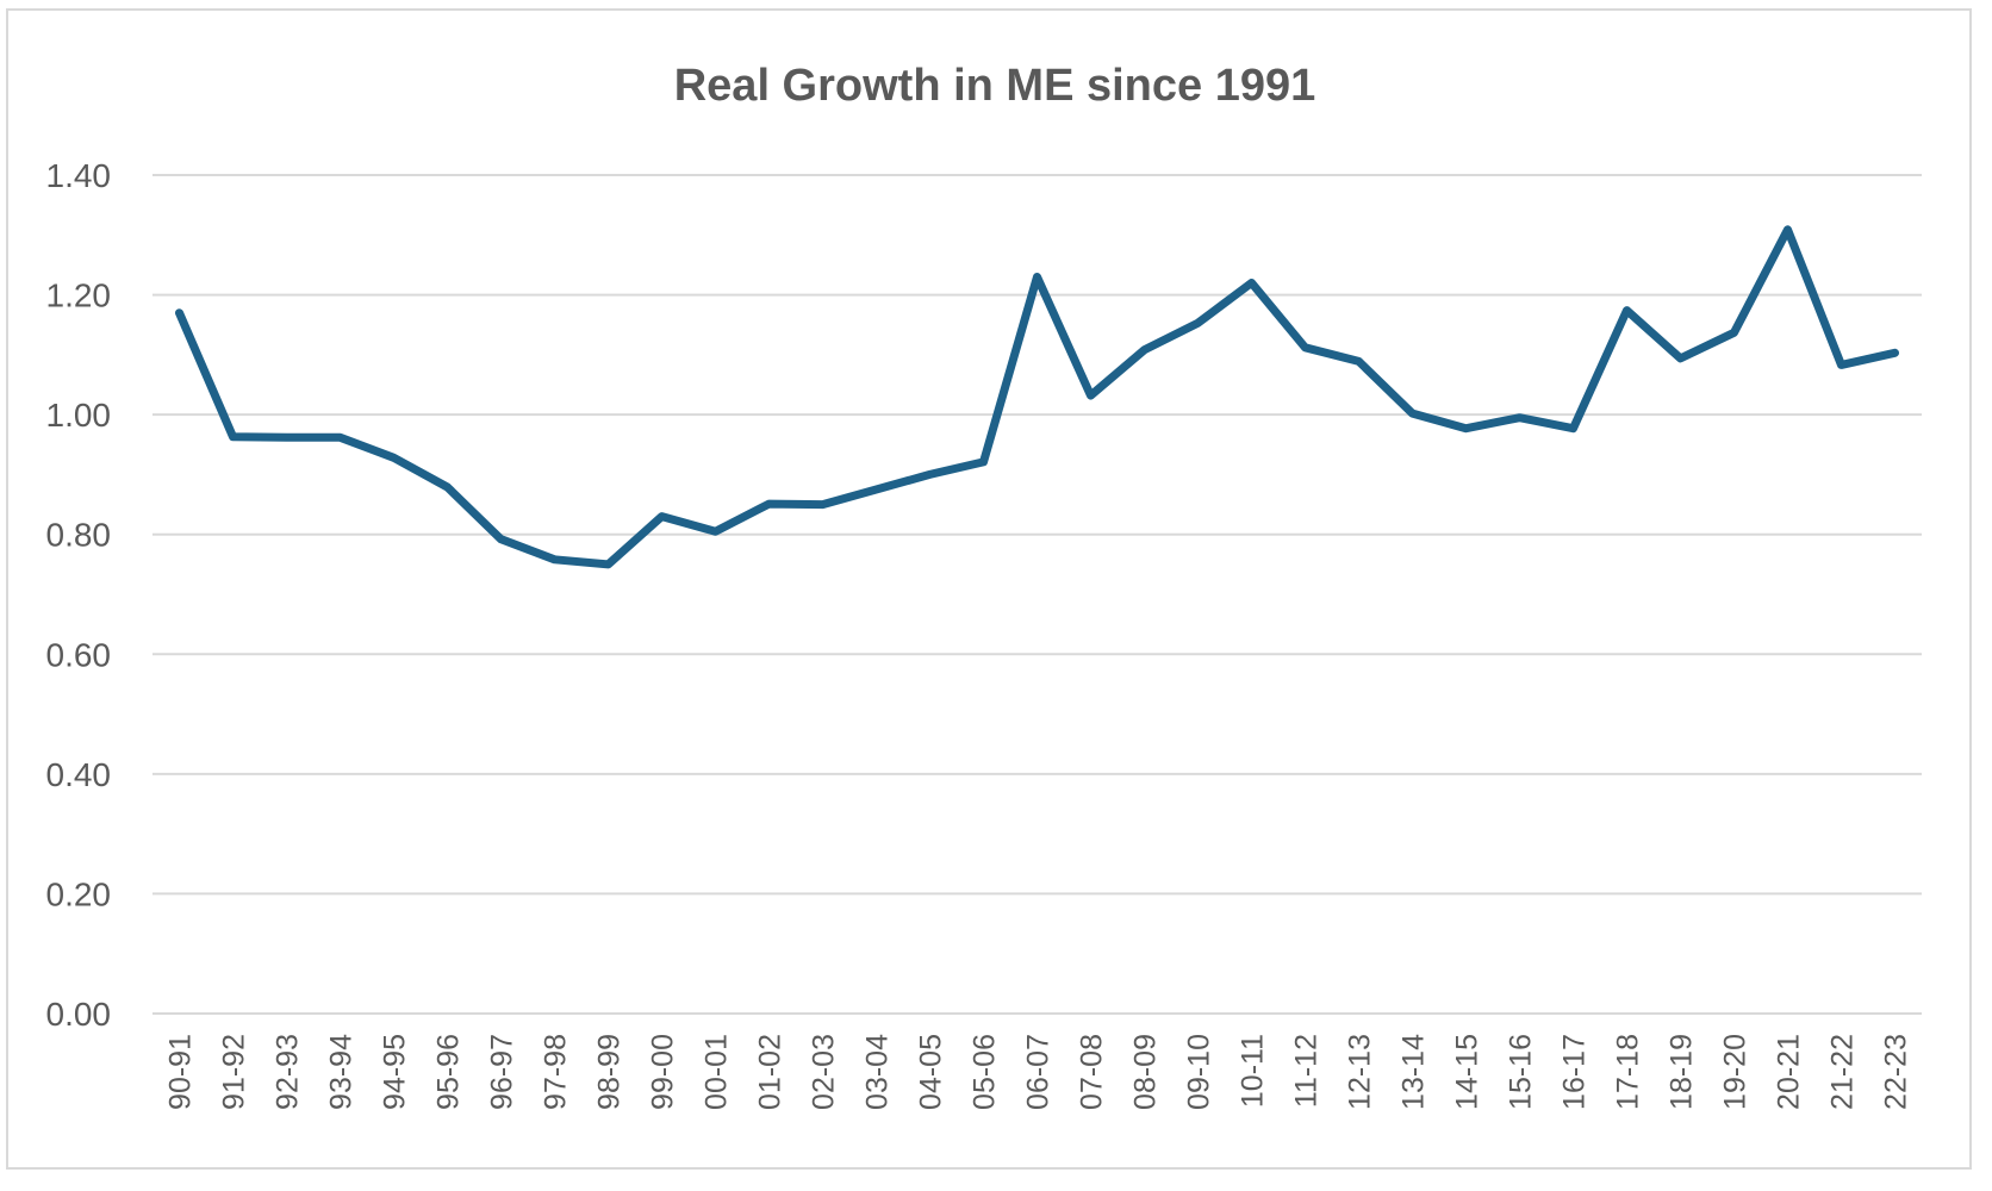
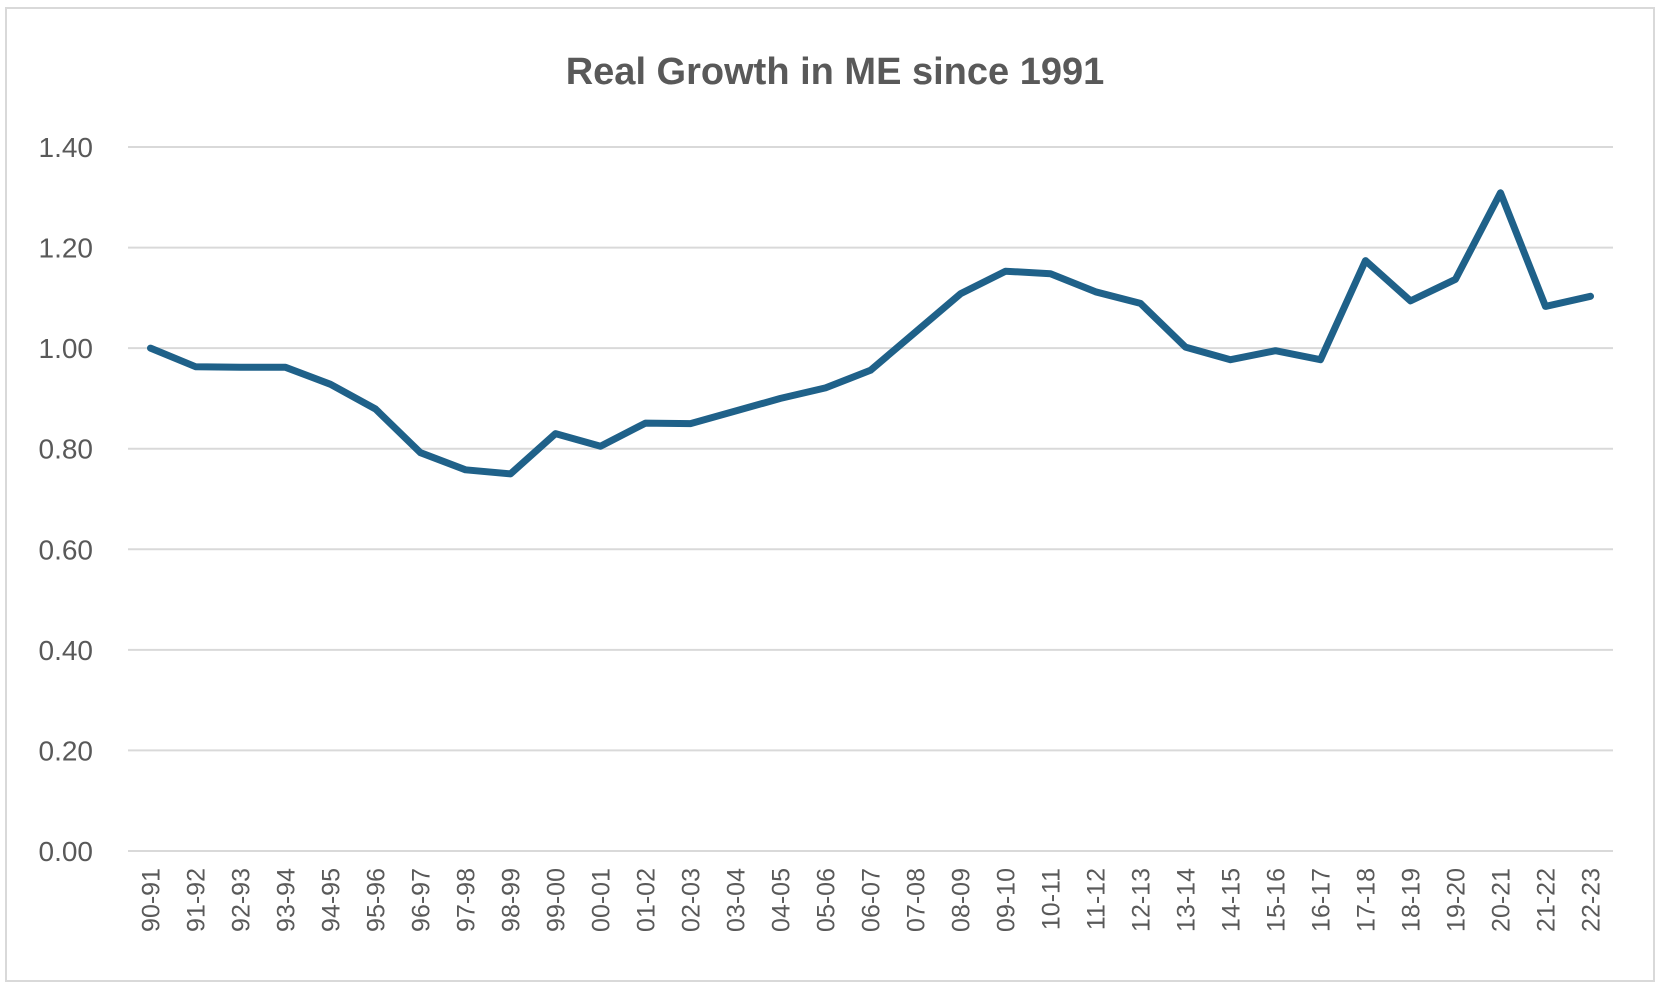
90-91: 1.17 -> 1.00
06-07: 1.23 -> 0.96
10-11: 1.22 -> 1.15
